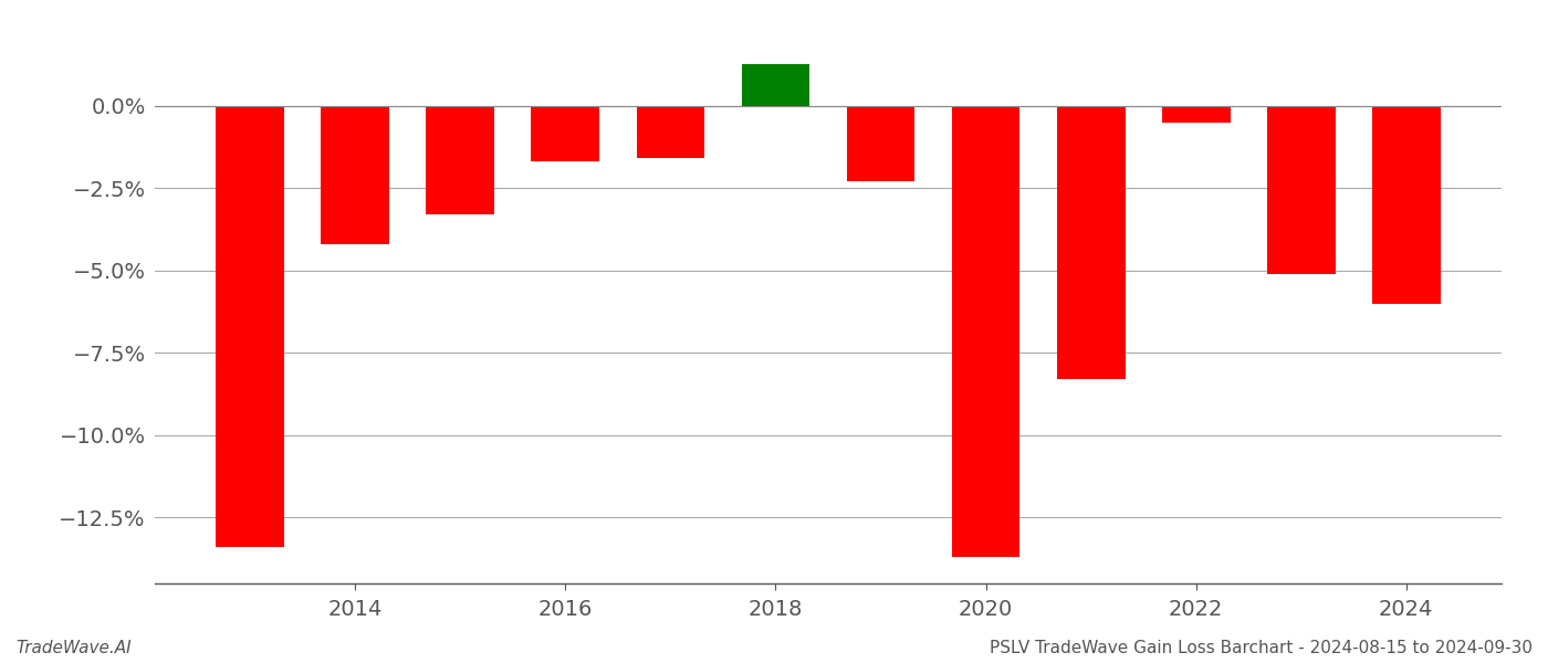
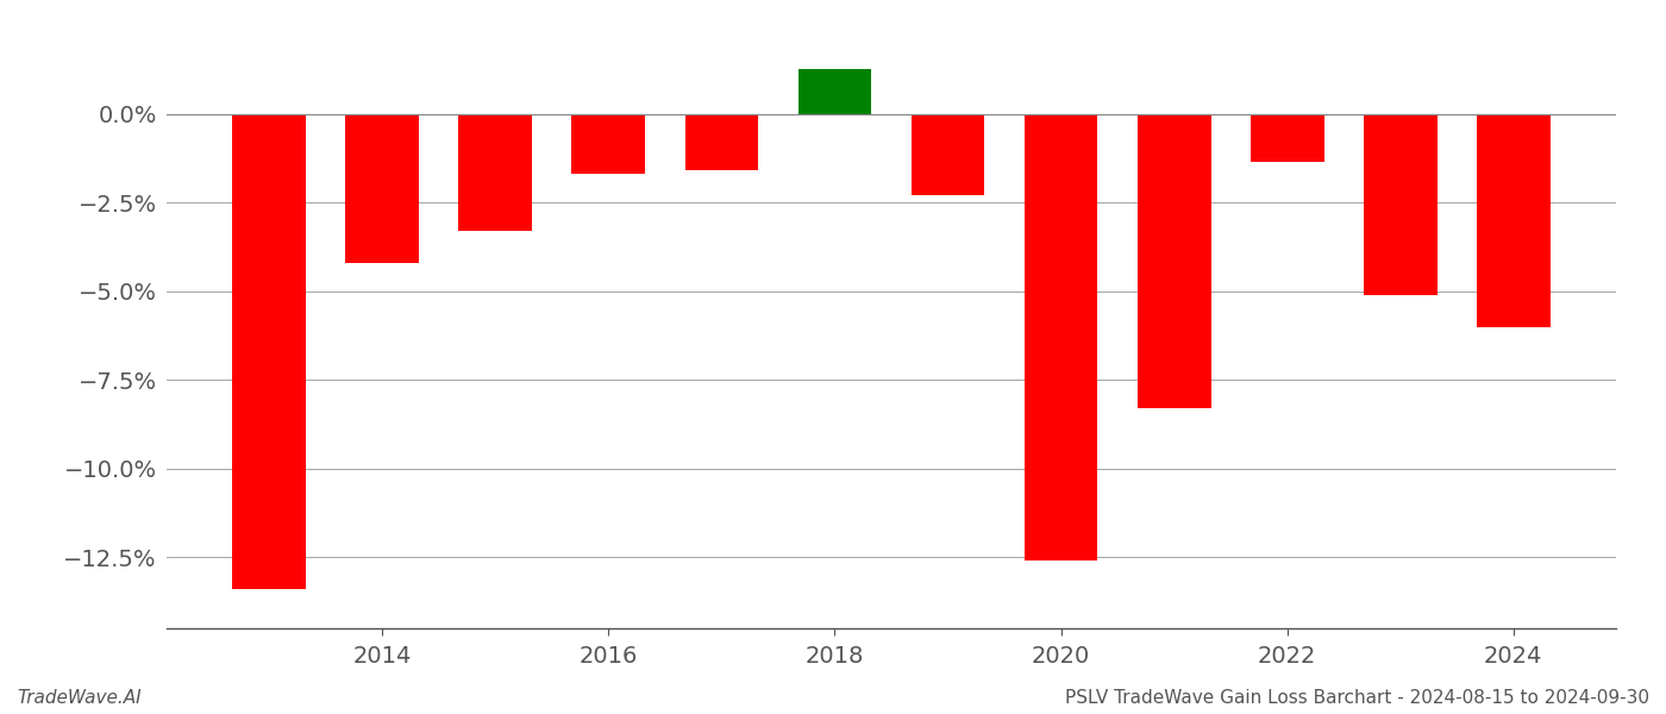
2020: -13.70% -> -12.60%
2022: -0.50% -> -1.35%
